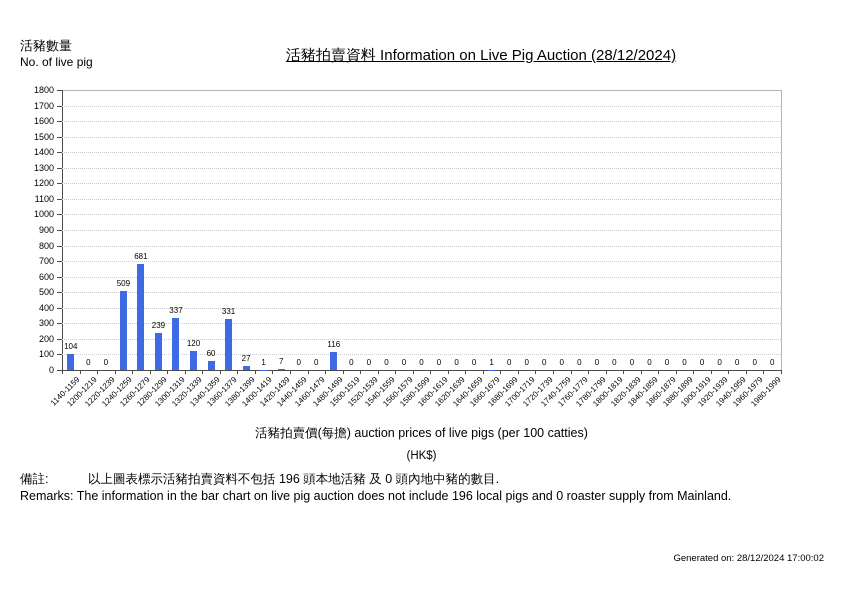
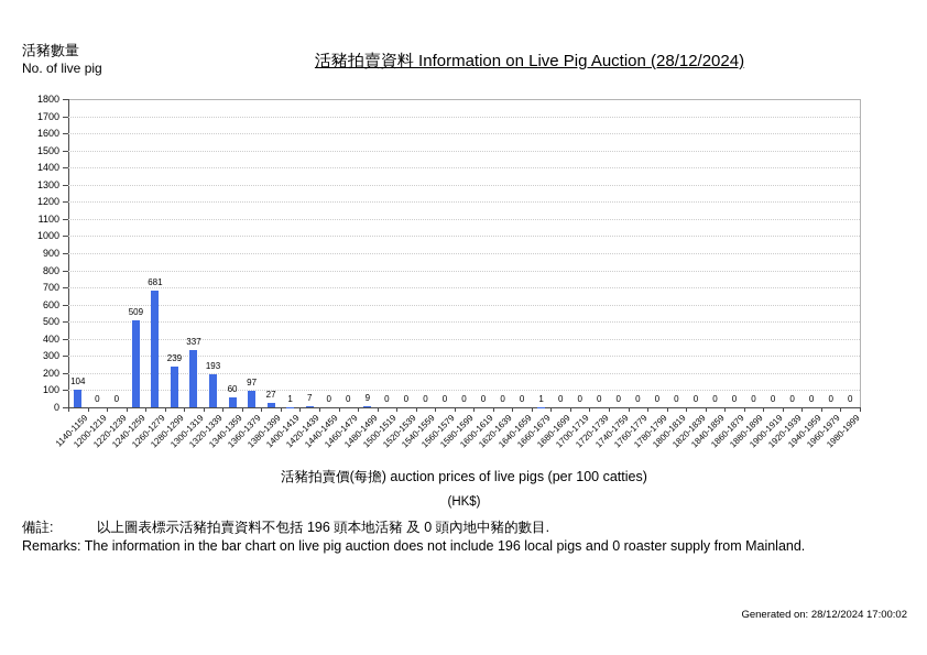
1320-1339: 120 -> 193
1360-1379: 331 -> 97
1480-1499: 116 -> 9
